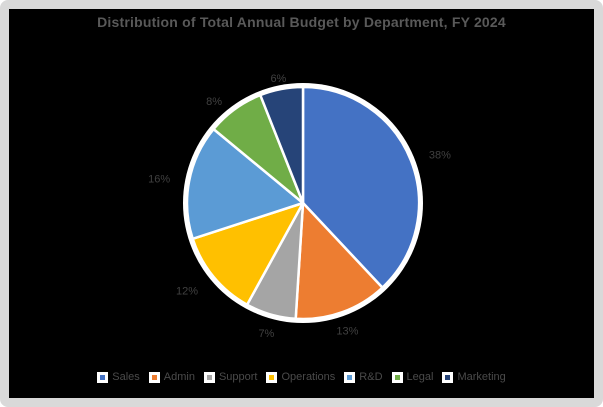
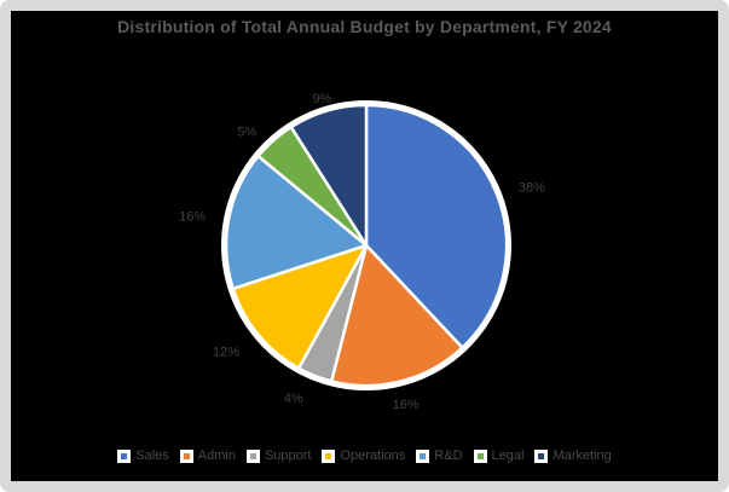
Admin: 13% -> 16%
Support: 7% -> 4%
Legal: 8% -> 5%
Marketing: 6% -> 9%
